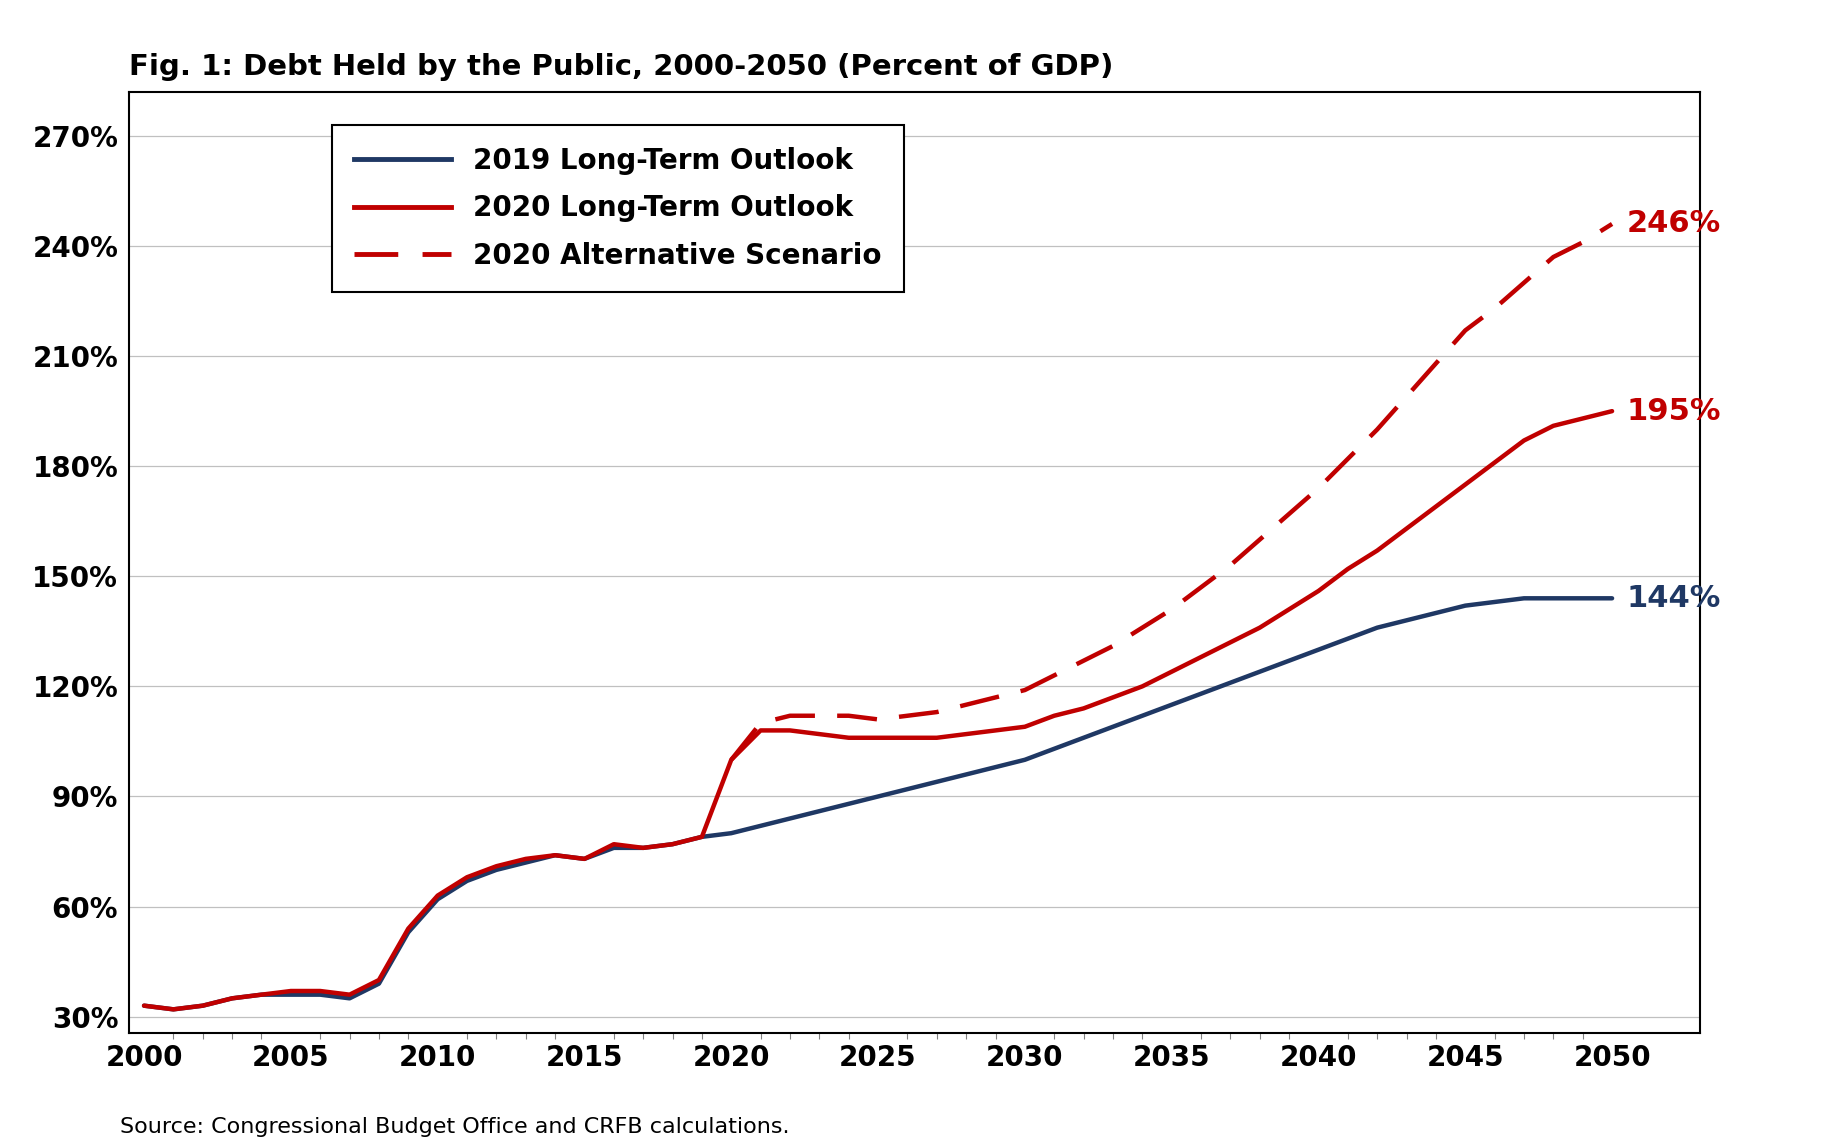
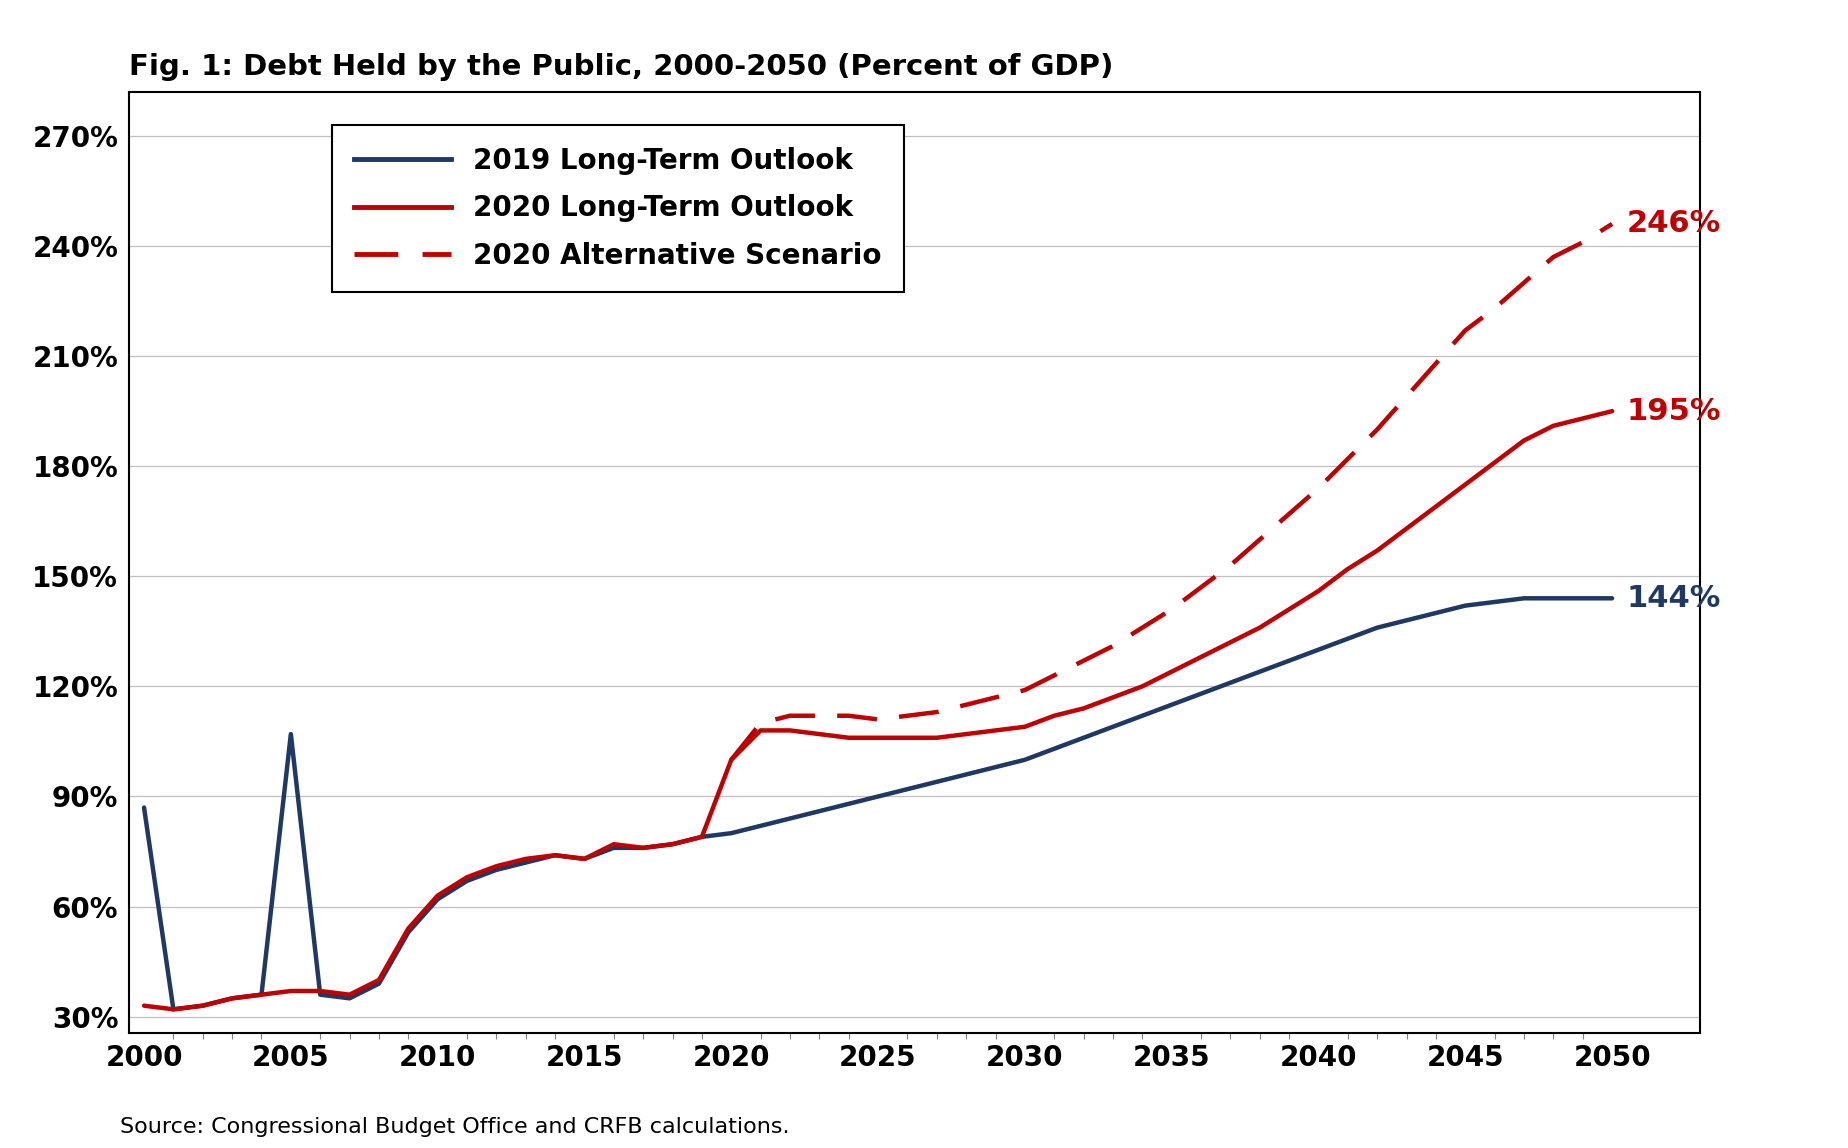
2019 Long-Term Outlook/2000: 33% -> 87%
2019 Long-Term Outlook/2005: 36% -> 107%
